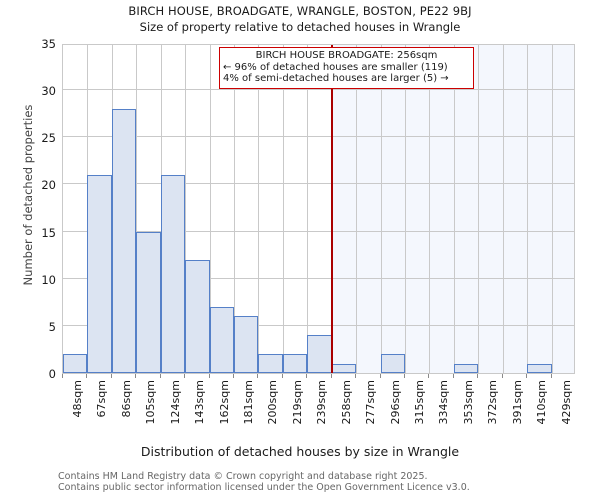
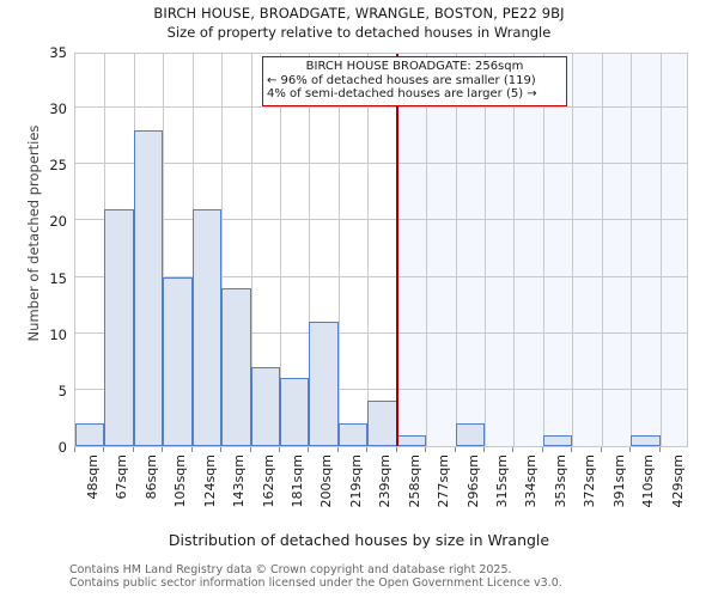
143sqm: 12 -> 14
200sqm: 2 -> 11
